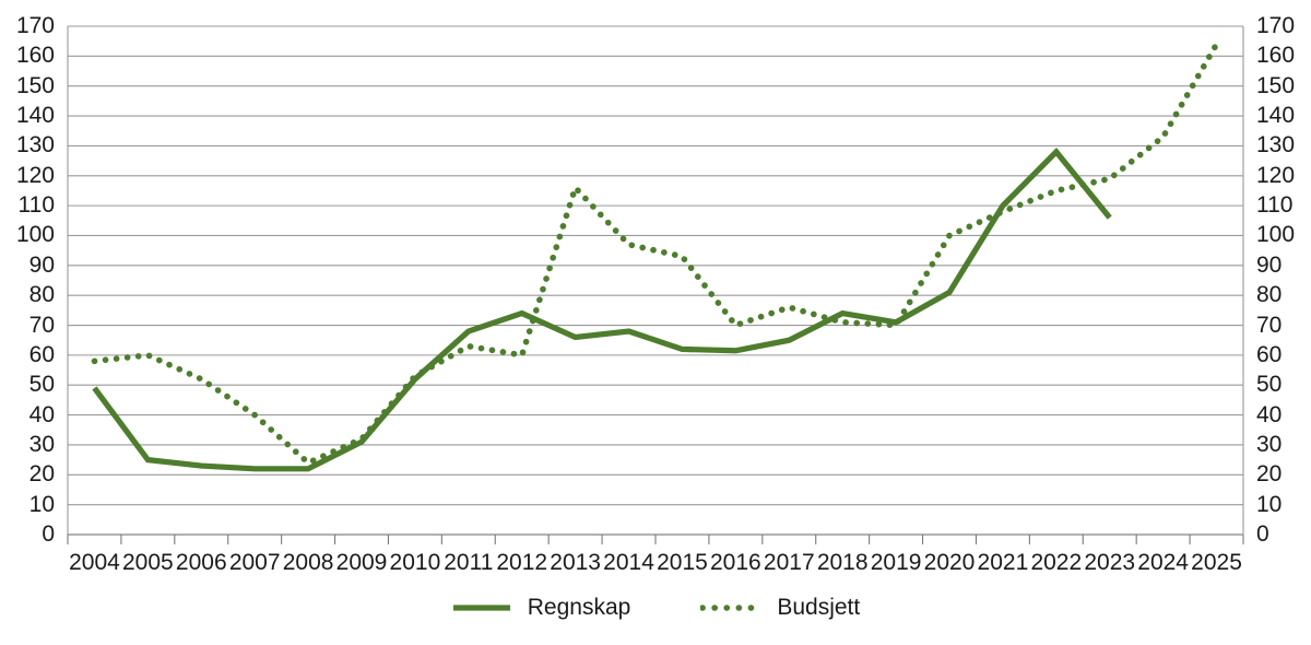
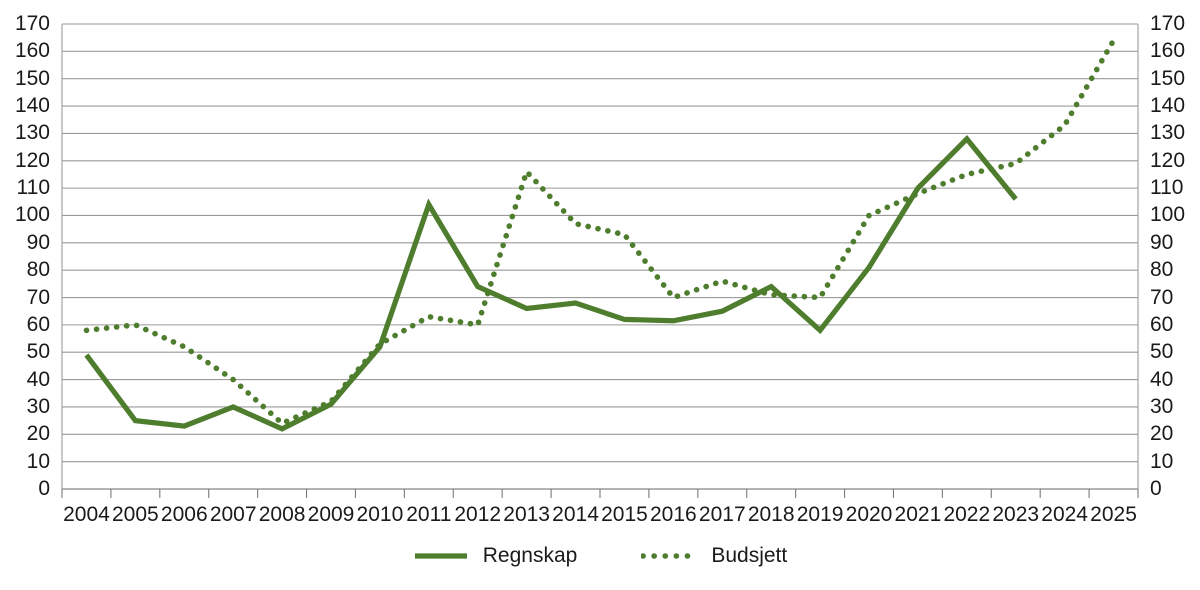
Regnskap/2007: 22 -> 30
Regnskap/2011: 68 -> 104
Regnskap/2019: 71 -> 58
